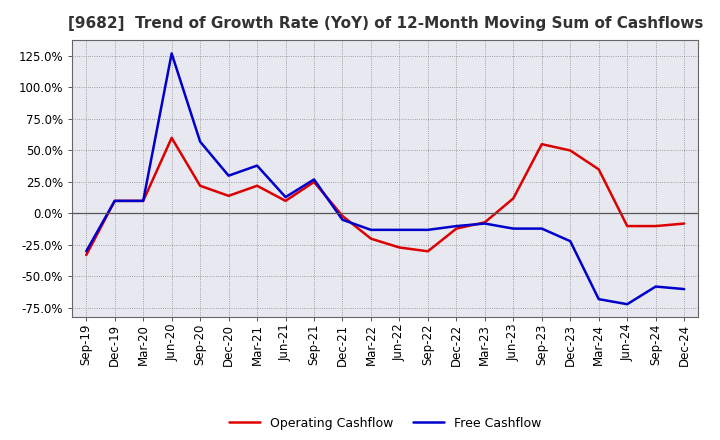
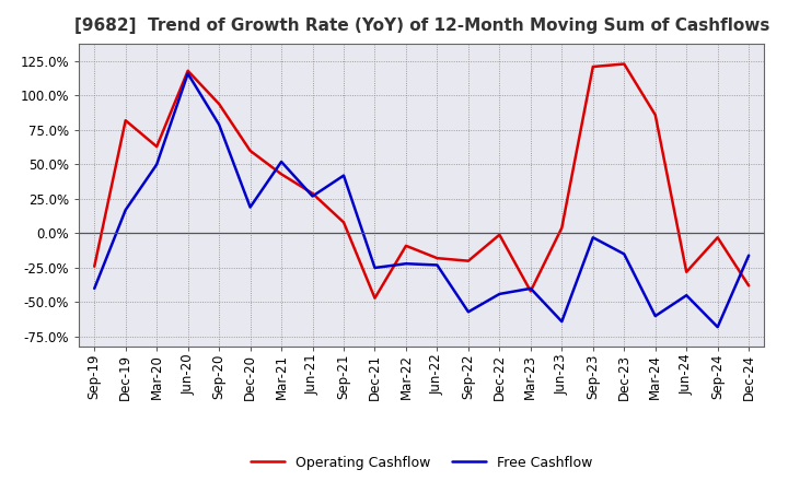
Operating Cashflow/Sep-19: -33% -> -24%
Free Cashflow/Sep-19: -30% -> -40%
Operating Cashflow/Dec-19: 10% -> 82%
Free Cashflow/Dec-19: 10% -> 17%
Operating Cashflow/Mar-20: 10% -> 63%
Free Cashflow/Mar-20: 10% -> 50%
Operating Cashflow/Jun-20: 60% -> 118%
Free Cashflow/Jun-20: 127% -> 116%
Operating Cashflow/Sep-20: 22% -> 94%
Free Cashflow/Sep-20: 57% -> 79%
Operating Cashflow/Dec-20: 14% -> 60%
Free Cashflow/Dec-20: 30% -> 19%
Operating Cashflow/Mar-21: 22% -> 43%
Free Cashflow/Mar-21: 38% -> 52%
Operating Cashflow/Jun-21: 10% -> 29%
Free Cashflow/Jun-21: 13% -> 27%
Operating Cashflow/Sep-21: 25% -> 8%
Free Cashflow/Sep-21: 27% -> 42%
Operating Cashflow/Dec-21: -2% -> -47%
Free Cashflow/Dec-21: -5% -> -25%
Operating Cashflow/Mar-22: -20% -> -9%
Free Cashflow/Mar-22: -13% -> -22%
Operating Cashflow/Jun-22: -27% -> -18%
Free Cashflow/Jun-22: -13% -> -23%
Operating Cashflow/Sep-22: -30% -> -20%
Free Cashflow/Sep-22: -13% -> -57%
Operating Cashflow/Dec-22: -12% -> -1%
Free Cashflow/Dec-22: -10% -> -44%
Operating Cashflow/Mar-23: -7% -> -42%
Free Cashflow/Mar-23: -8% -> -40%
Operating Cashflow/Jun-23: 12% -> 4%
Free Cashflow/Jun-23: -12% -> -64%
Operating Cashflow/Sep-23: 55% -> 121%
Free Cashflow/Sep-23: -12% -> -3%
Operating Cashflow/Dec-23: 50% -> 123%
Free Cashflow/Dec-23: -22% -> -15%
Operating Cashflow/Mar-24: 35% -> 86%
Free Cashflow/Mar-24: -68% -> -60%
Operating Cashflow/Jun-24: -10% -> -28%
Free Cashflow/Jun-24: -72% -> -45%
Operating Cashflow/Sep-24: -10% -> -3%
Free Cashflow/Sep-24: -58% -> -68%
Operating Cashflow/Dec-24: -8% -> -38%
Free Cashflow/Dec-24: -60% -> -16%
